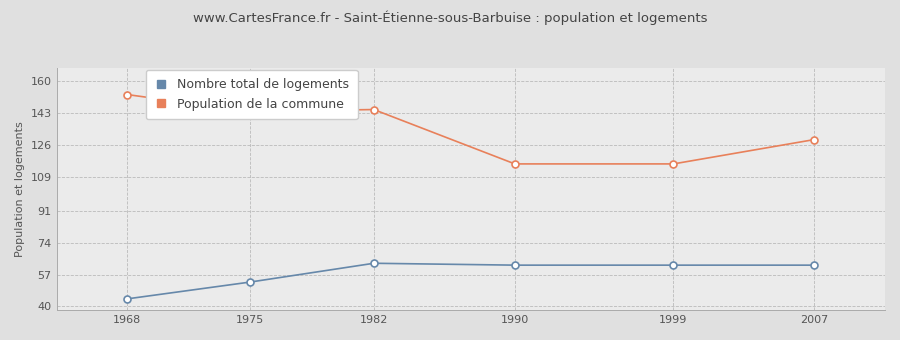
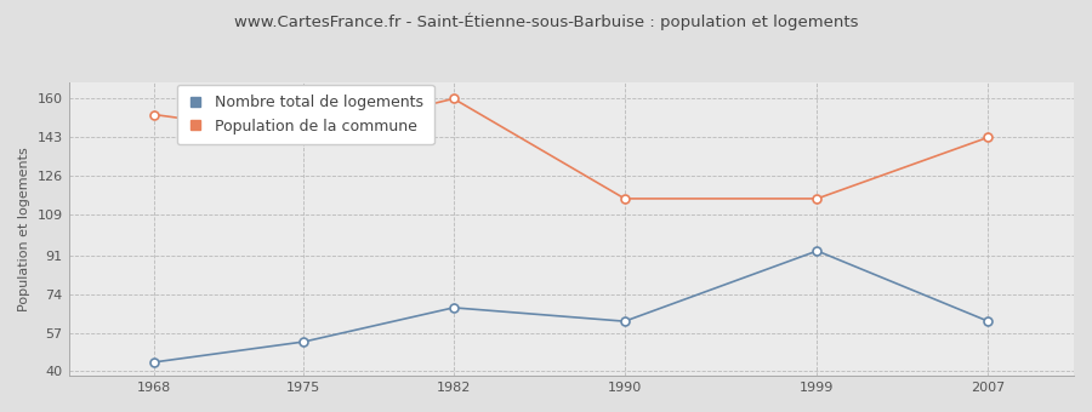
Nombre total de logements/1982: 63 -> 68
Population de la commune/1982: 145 -> 160
Nombre total de logements/1999: 62 -> 93
Population de la commune/2007: 129 -> 143
